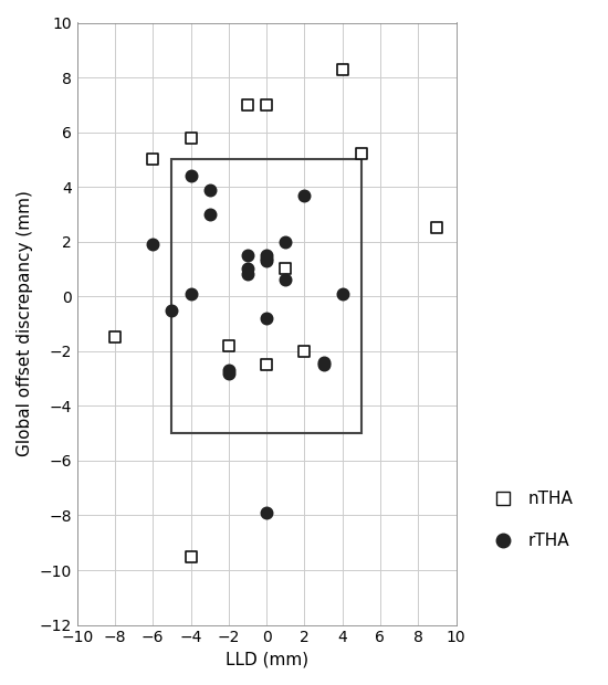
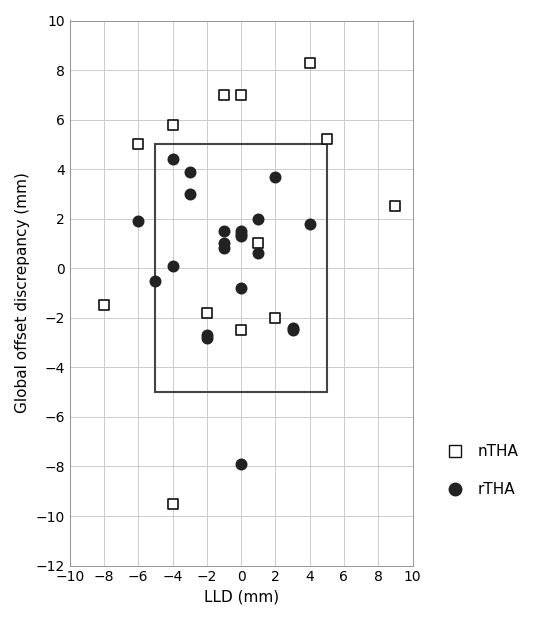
rTHA/4: 0.1 -> 1.8
